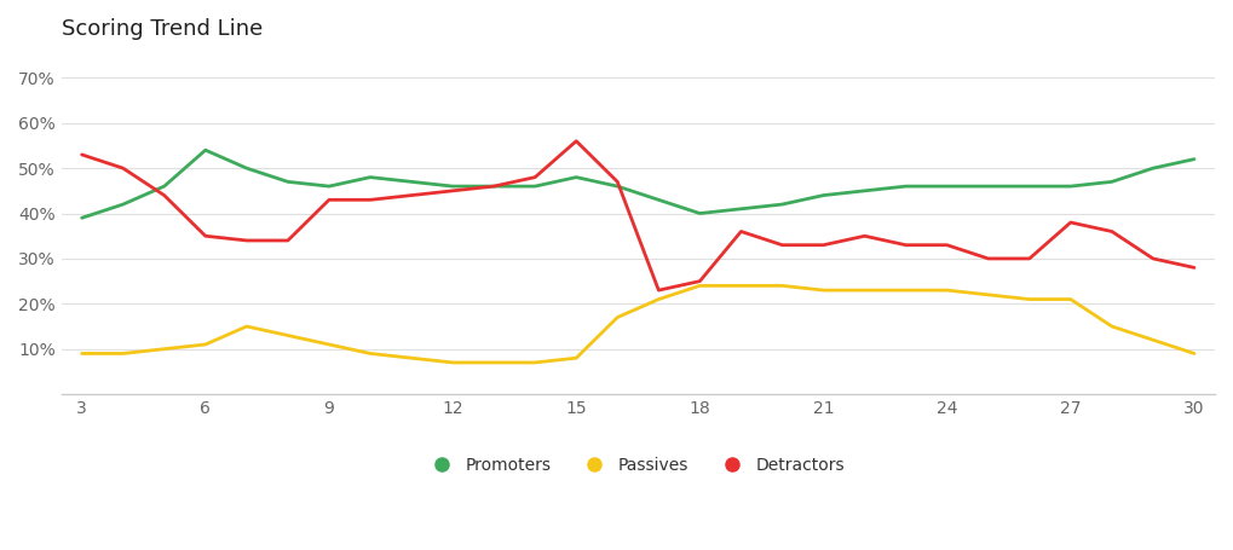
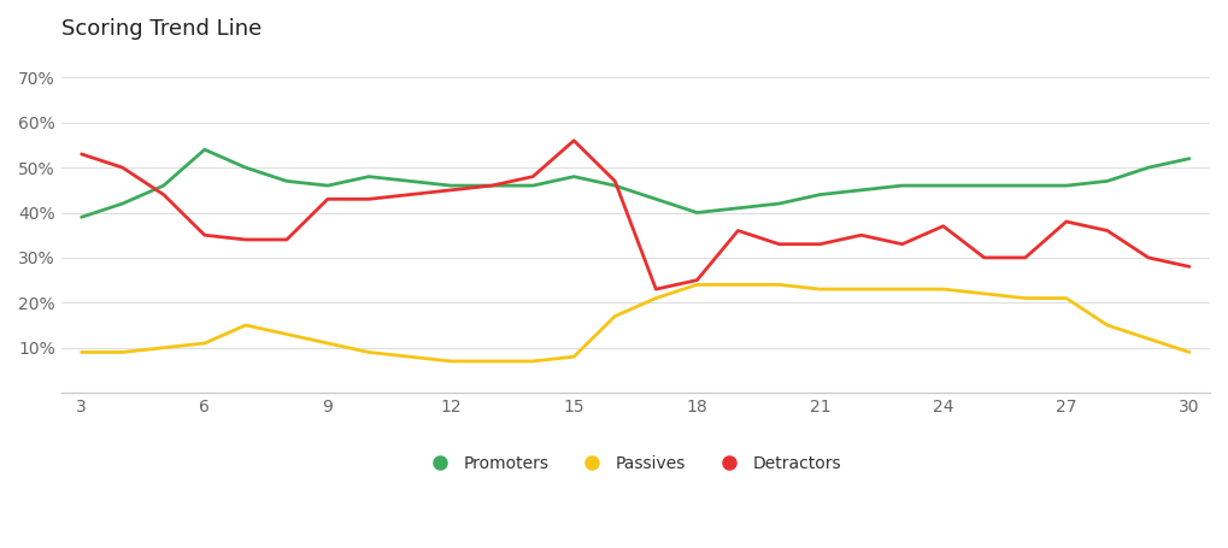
Detractors/24: 33% -> 37%
